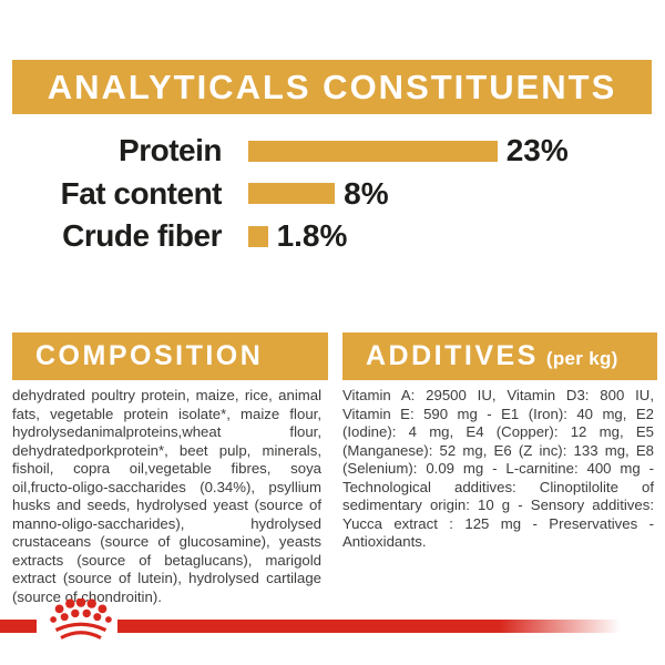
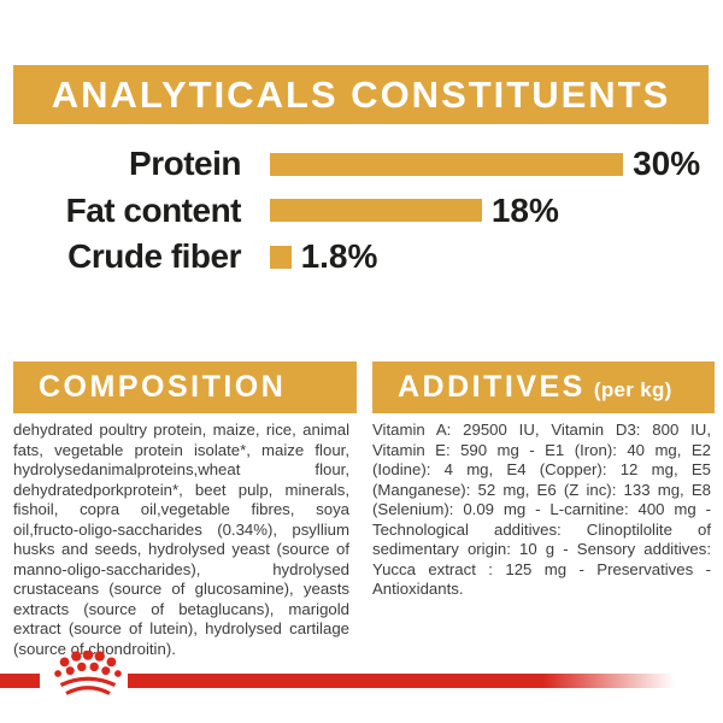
Protein: 23% -> 30%
Fat content: 8% -> 18%
